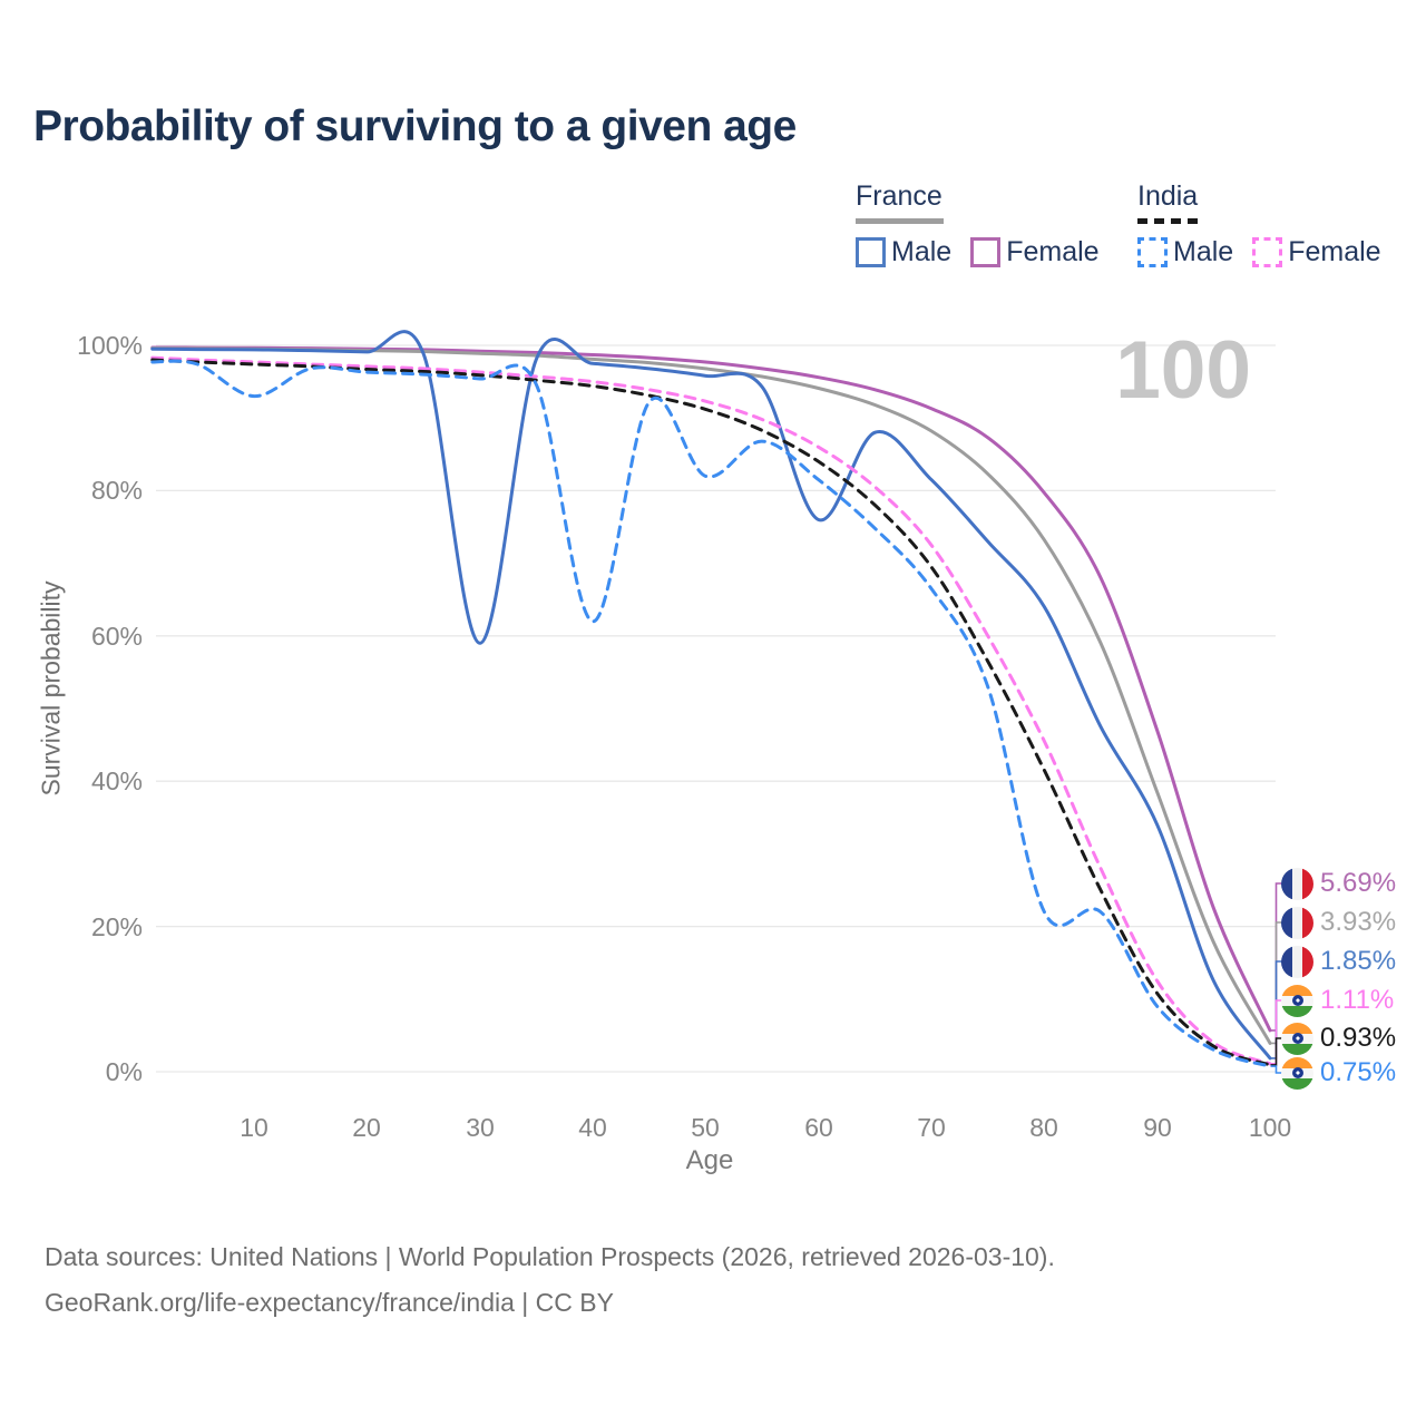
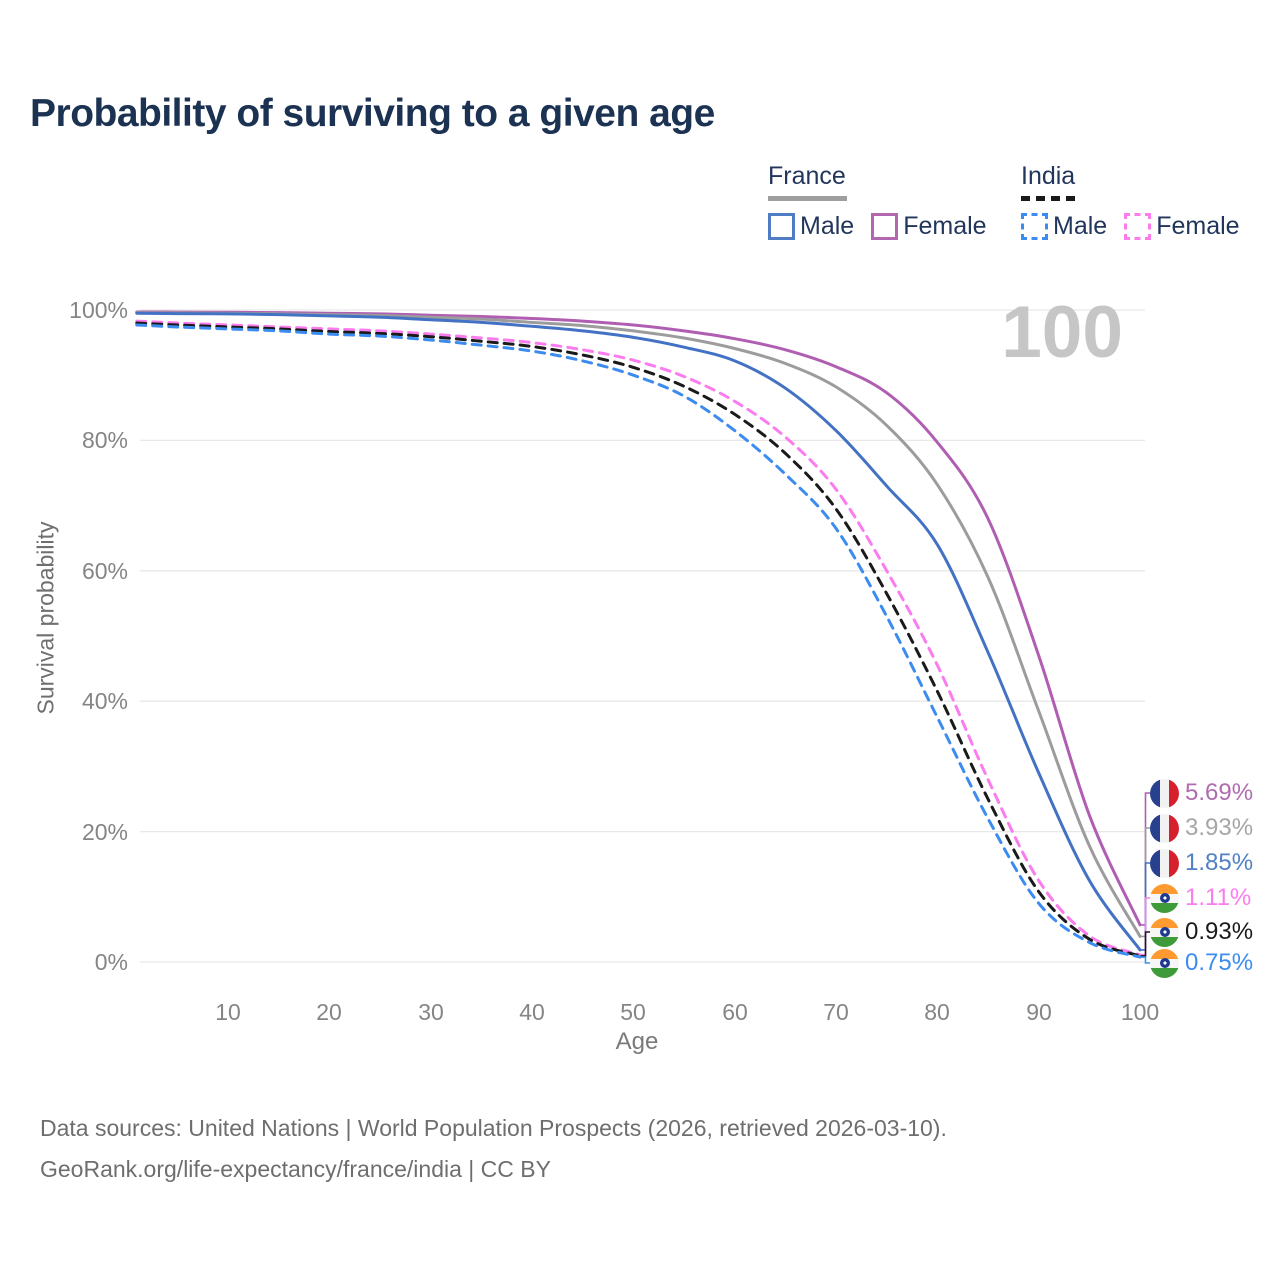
India Male/10: 93% -> 97%
France Male/30: 59% -> 98%
India Male/40: 62% -> 94%
India Male/50: 82% -> 90%
France Male/60: 76% -> 92%
India Male/80: 22% -> 38%
France Male/90: 34% -> 29%
